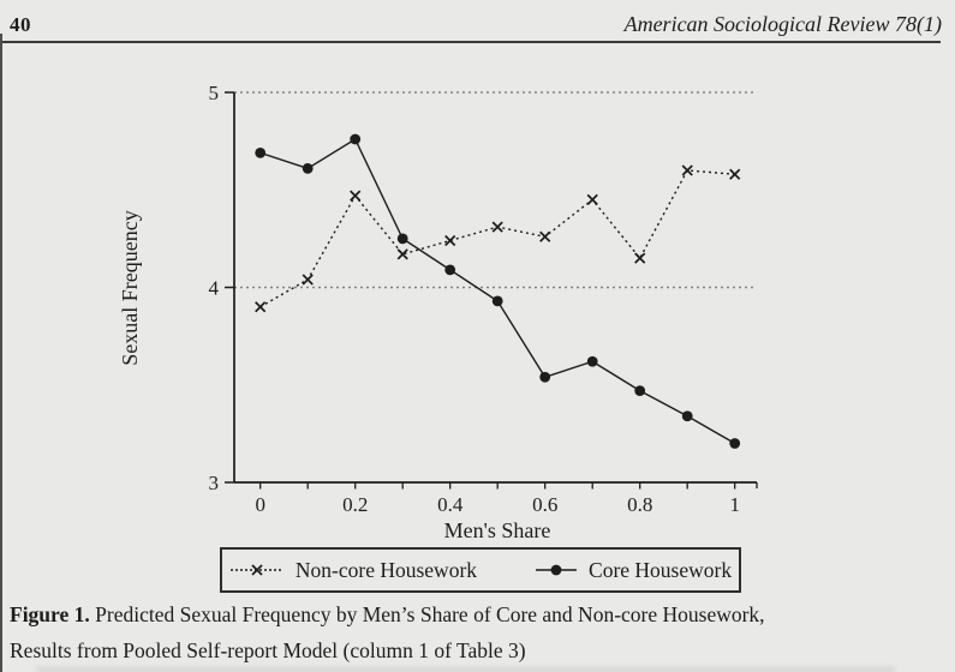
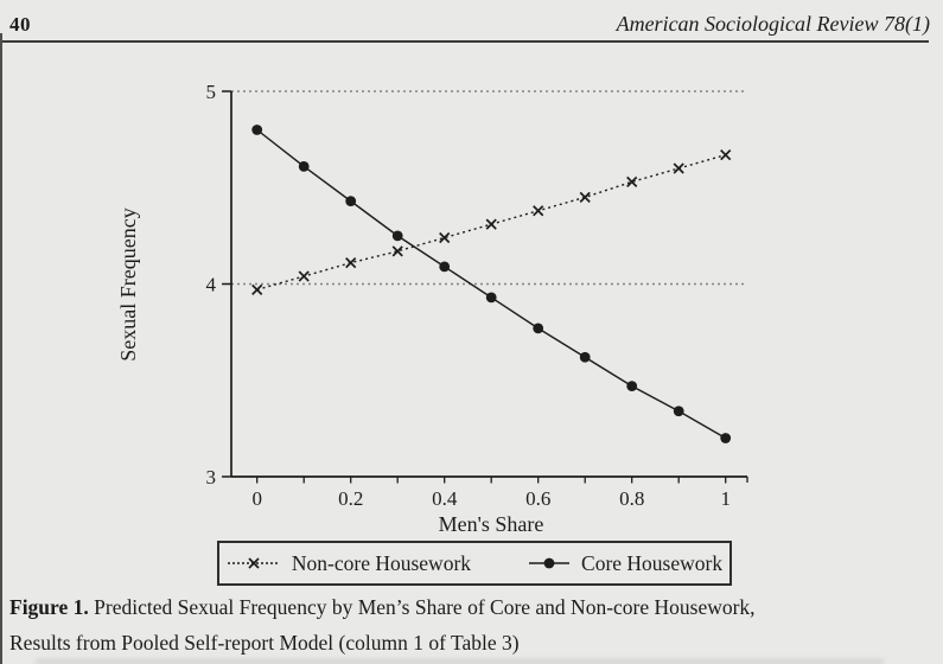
Non-core Housework/0: 3.90 -> 3.97
Core Housework/0: 4.69 -> 4.80
Non-core Housework/0.2: 4.47 -> 4.11
Core Housework/0.2: 4.76 -> 4.43
Non-core Housework/0.6: 4.26 -> 4.38
Core Housework/0.6: 3.54 -> 3.77
Non-core Housework/0.8: 4.15 -> 4.53
Non-core Housework/1: 4.58 -> 4.67
